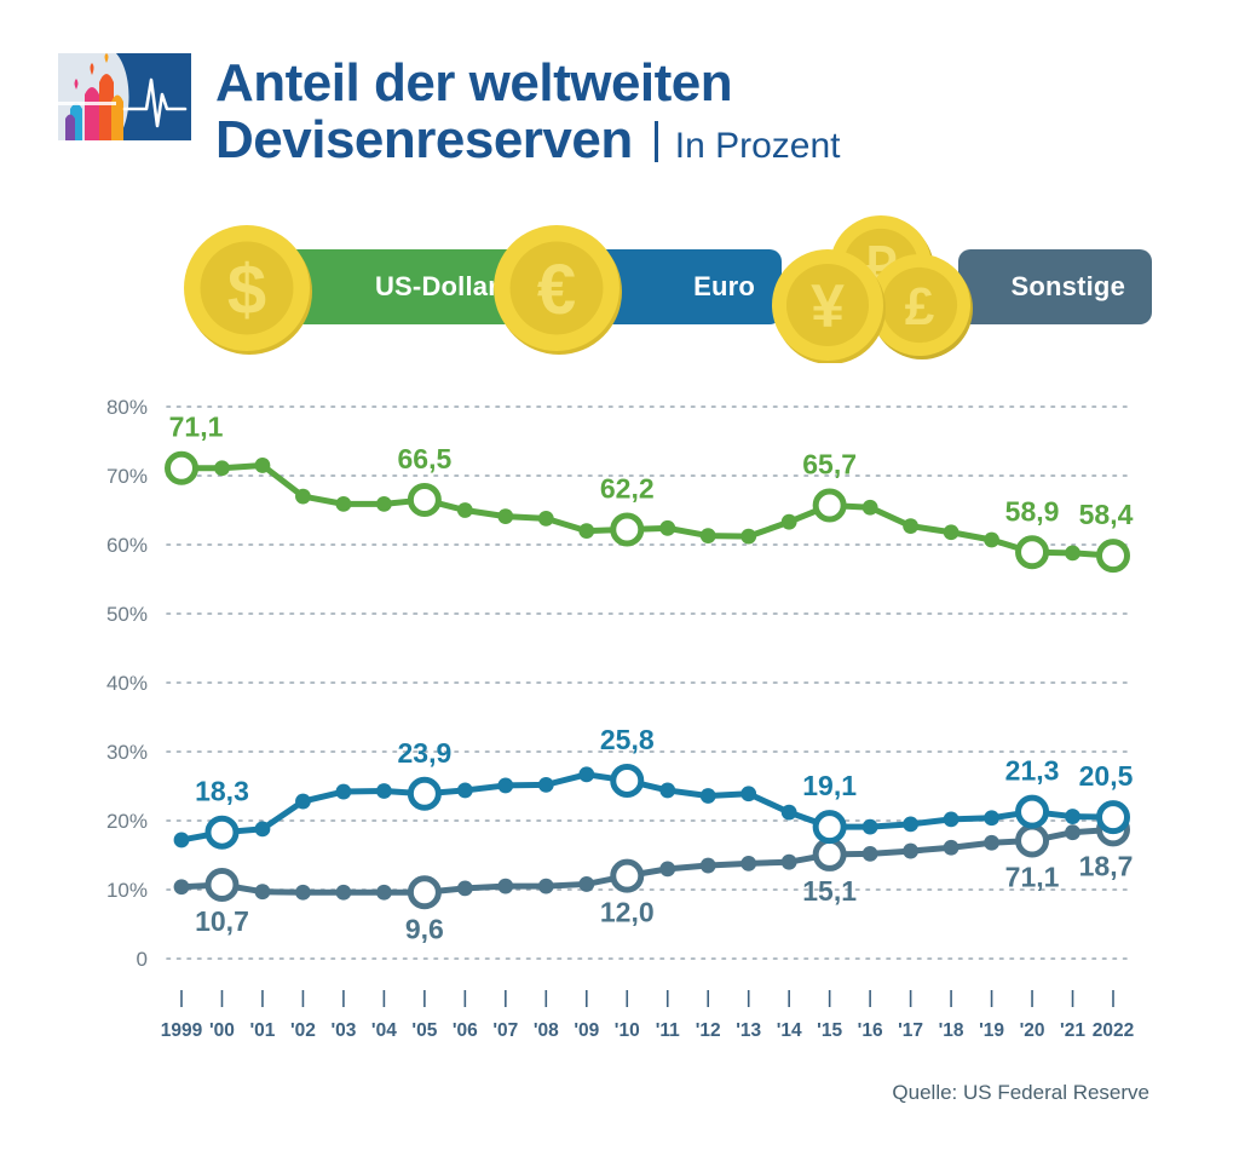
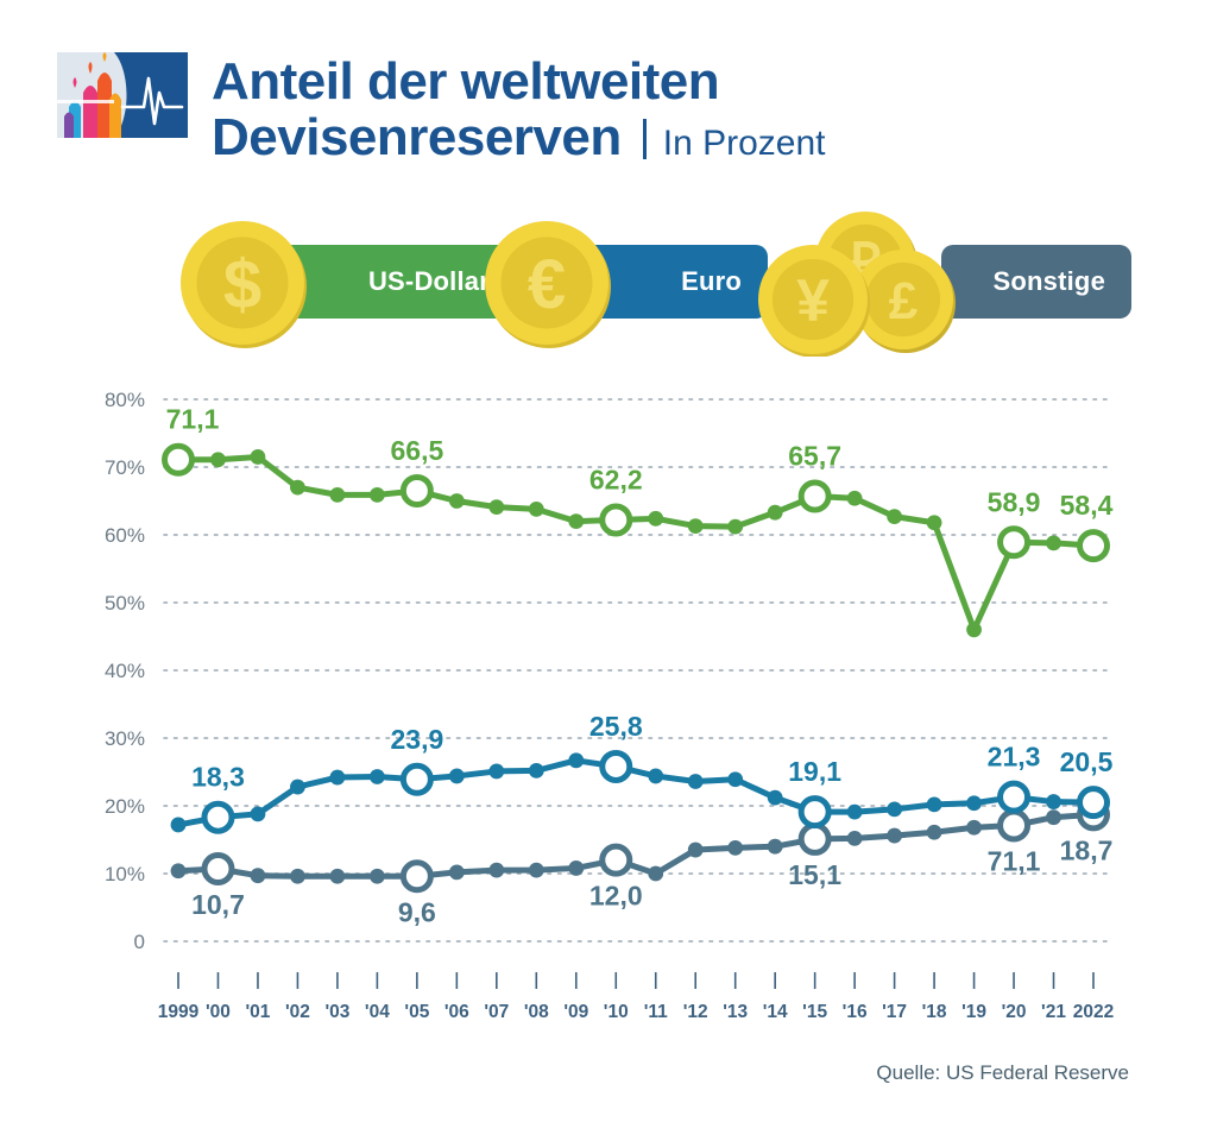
Sonstige/'11: 13% -> 10%
US-Dollar/'19: 61% -> 46%
